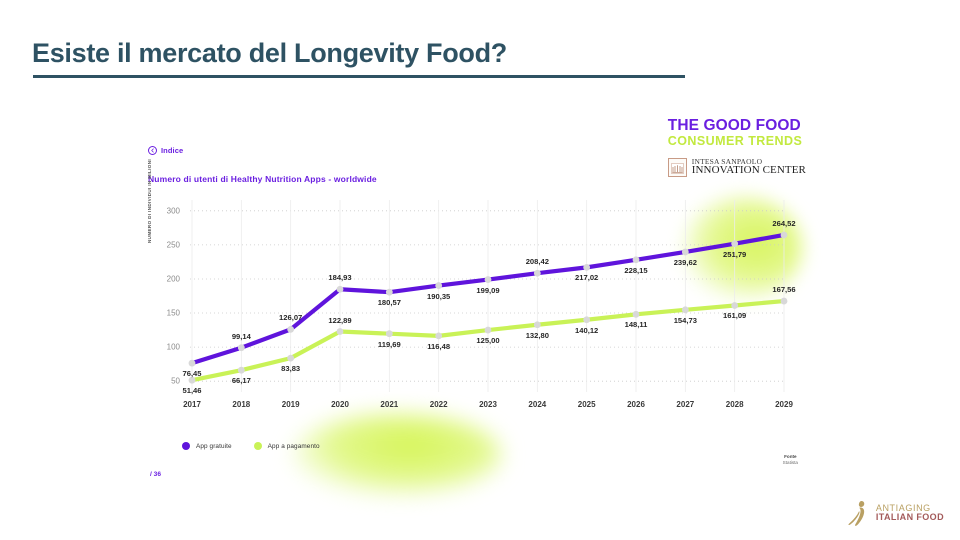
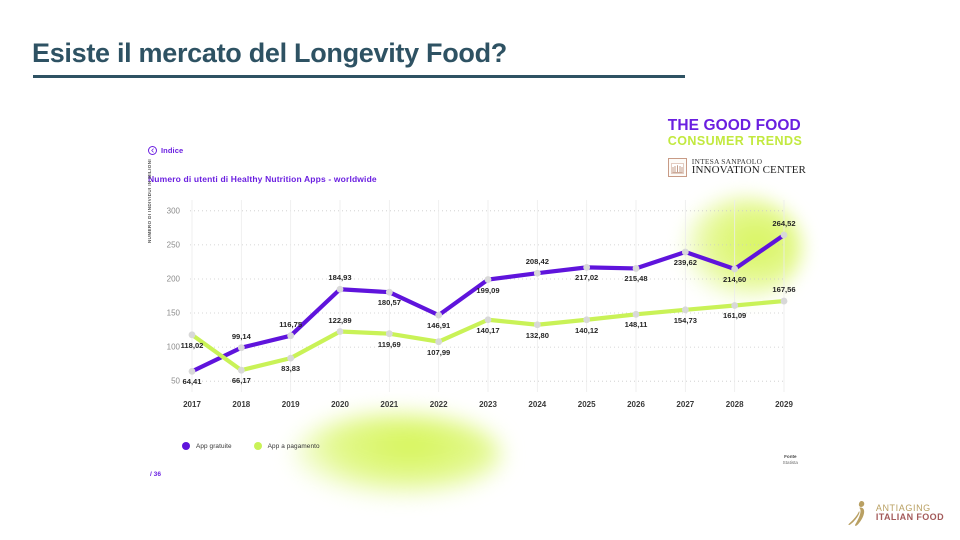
App gratuite/2017: 76,45 -> 64,41
App a pagamento/2017: 51,46 -> 118,02
App gratuite/2019: 126,07 -> 116,75
App gratuite/2022: 190,35 -> 146,91
App a pagamento/2022: 116,48 -> 107,99
App a pagamento/2023: 125,00 -> 140,17
App gratuite/2026: 228,15 -> 215,48
App gratuite/2028: 251,79 -> 214,60
